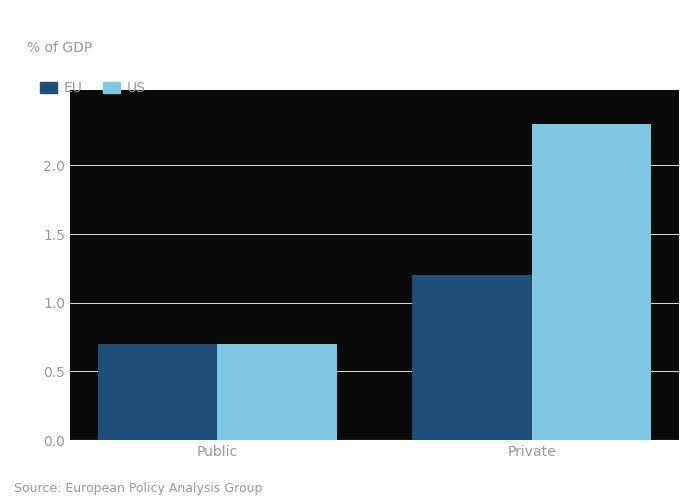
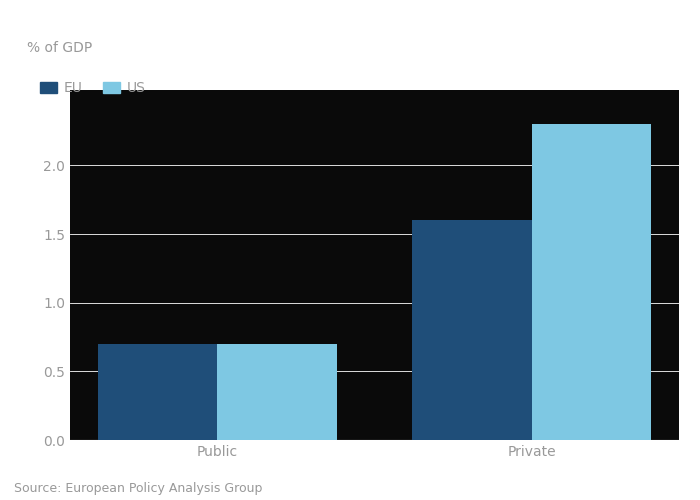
EU/Private: 1.2 -> 1.6
